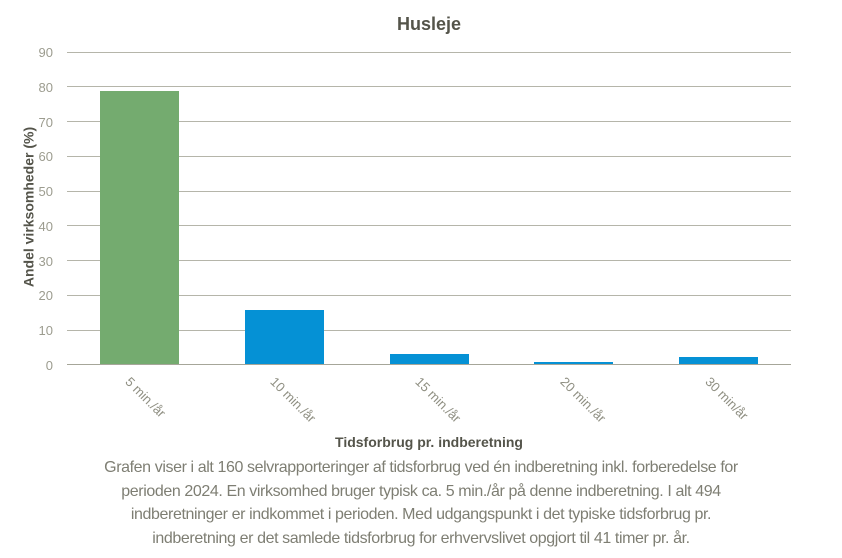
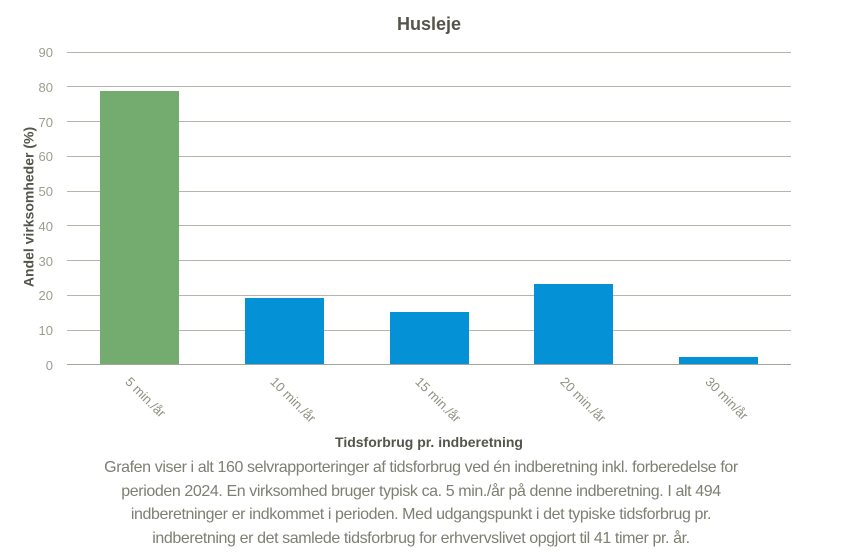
10 min./år: 16 -> 19
15 min./år: 3 -> 15
20 min./år: 1 -> 23
